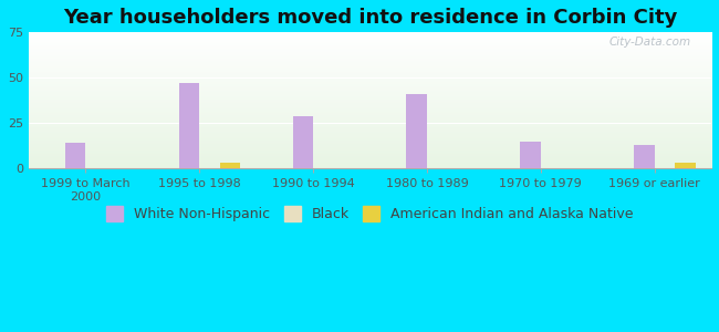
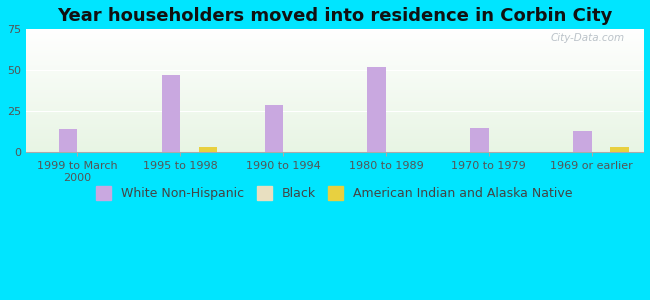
White Non-Hispanic/1980 to 1989: 41 -> 52
